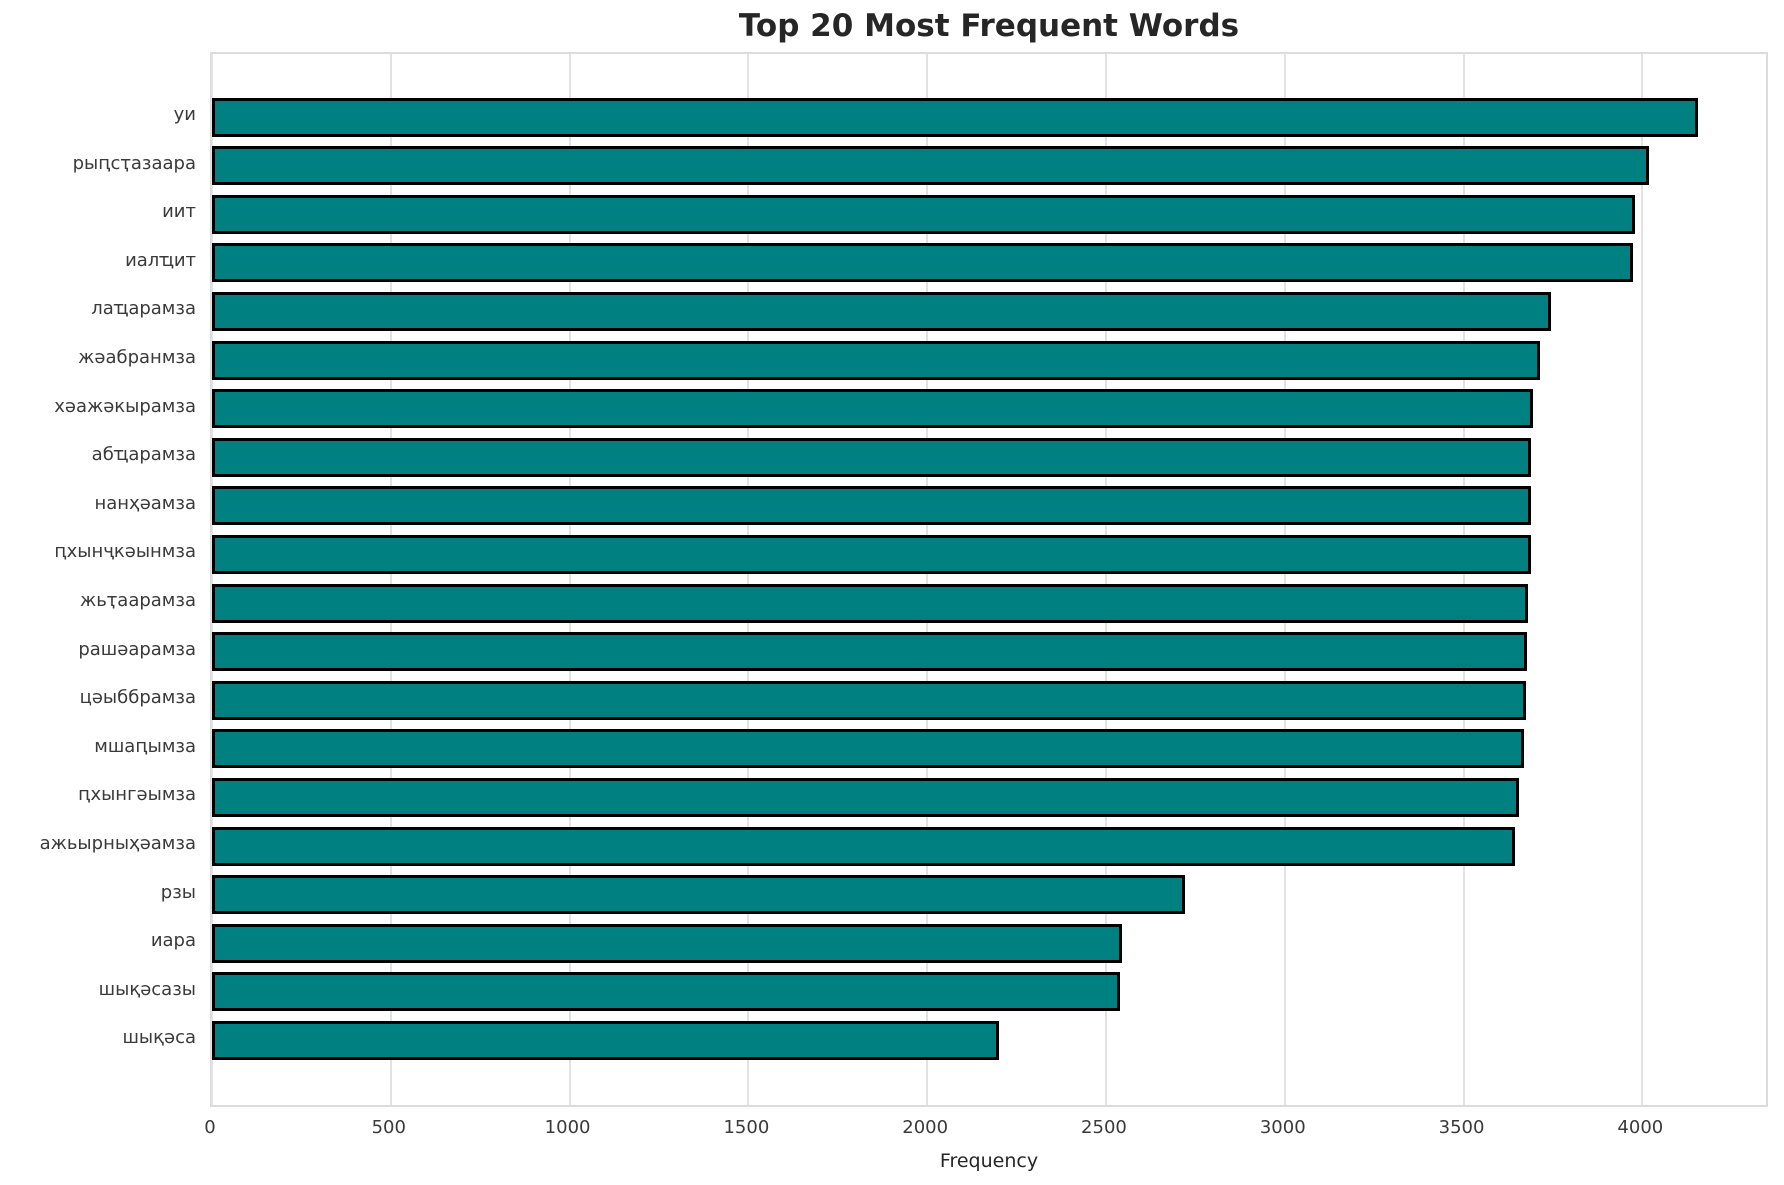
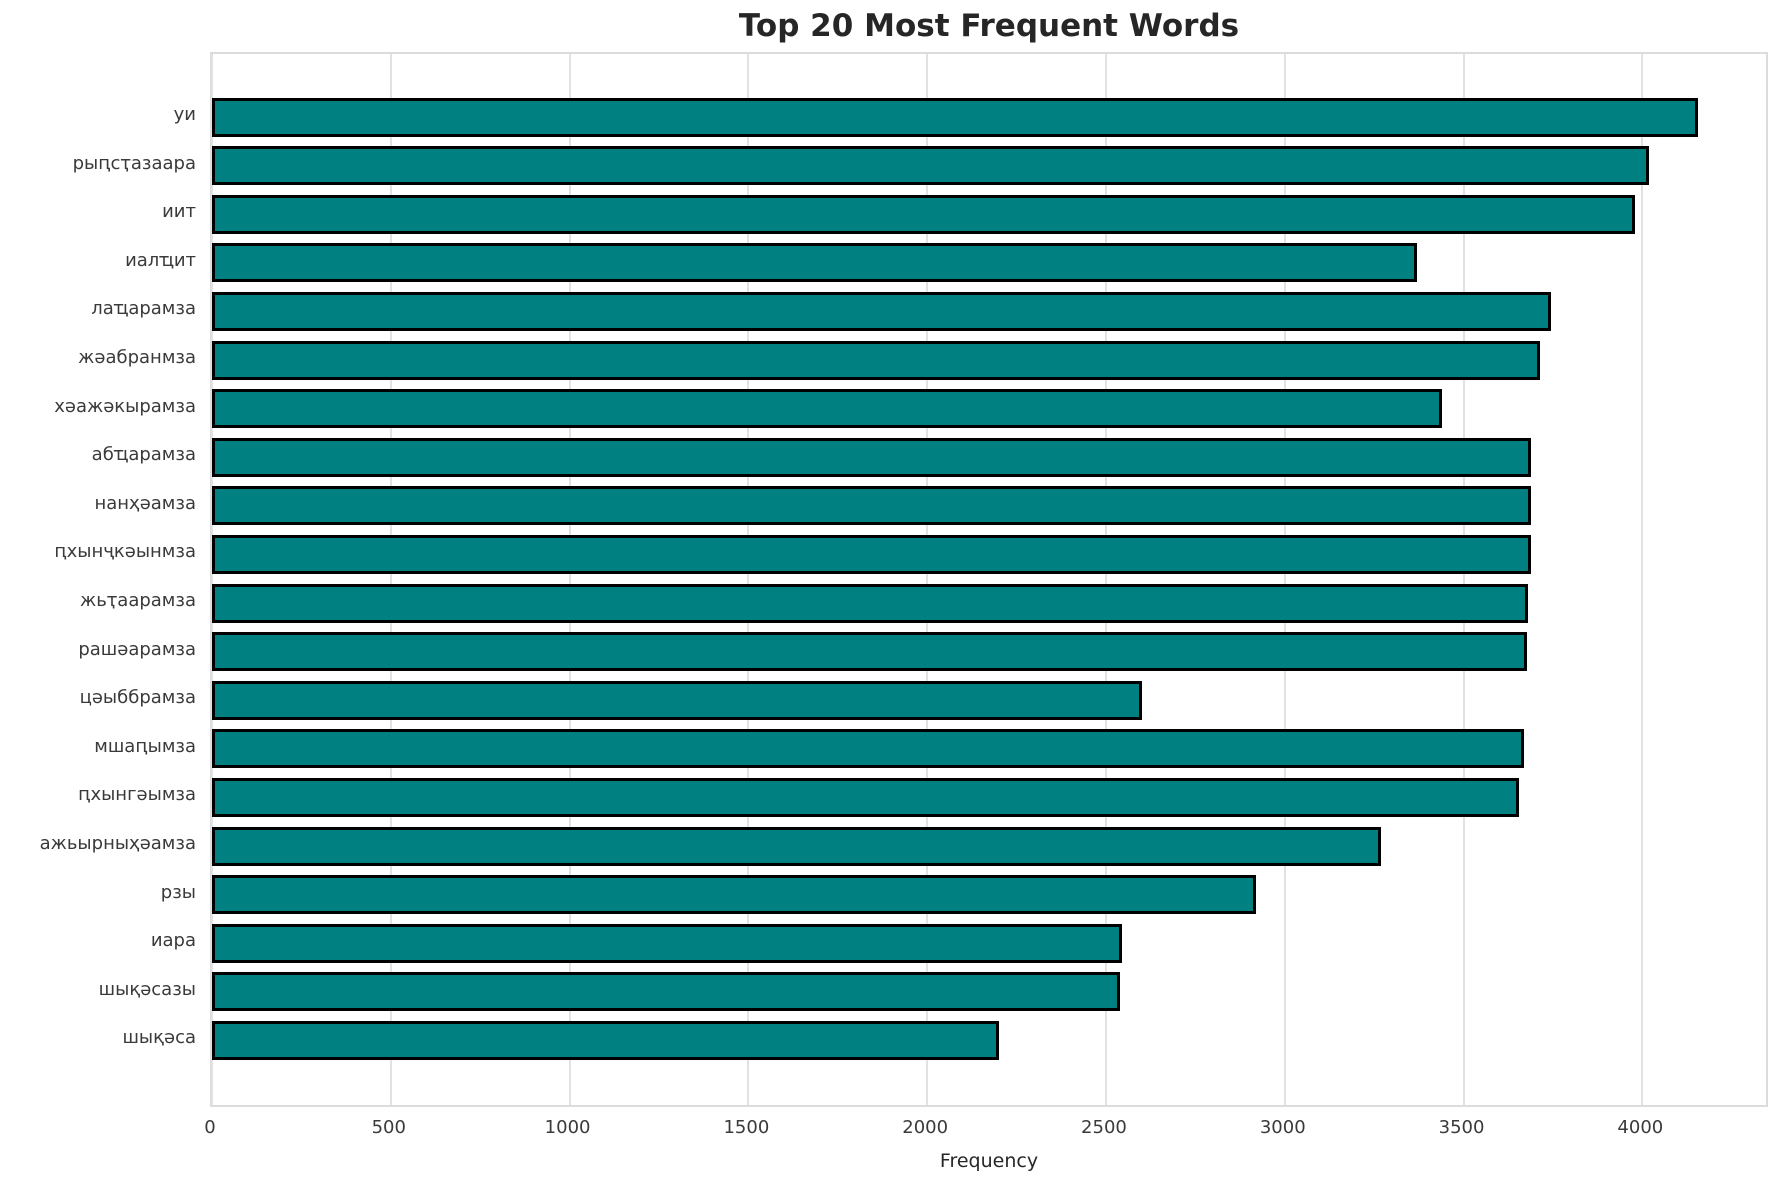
иалҵит: 3980 -> 3370
хәажәкырамза: 3700 -> 3440
цәыббрамза: 3680 -> 2600
ажьырныҳәамза: 3640 -> 3270
рзы: 2720 -> 2920
